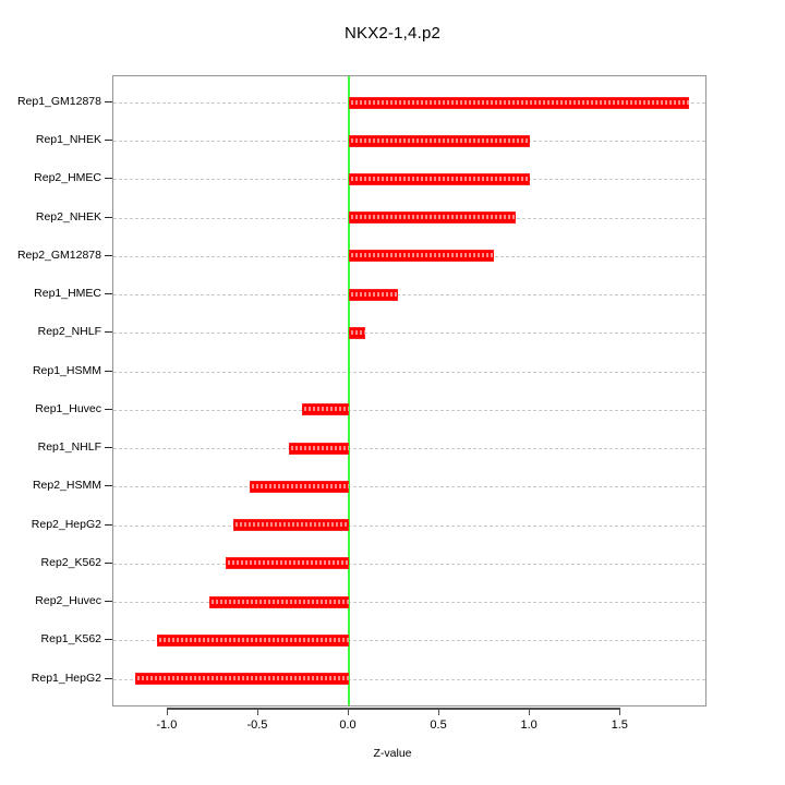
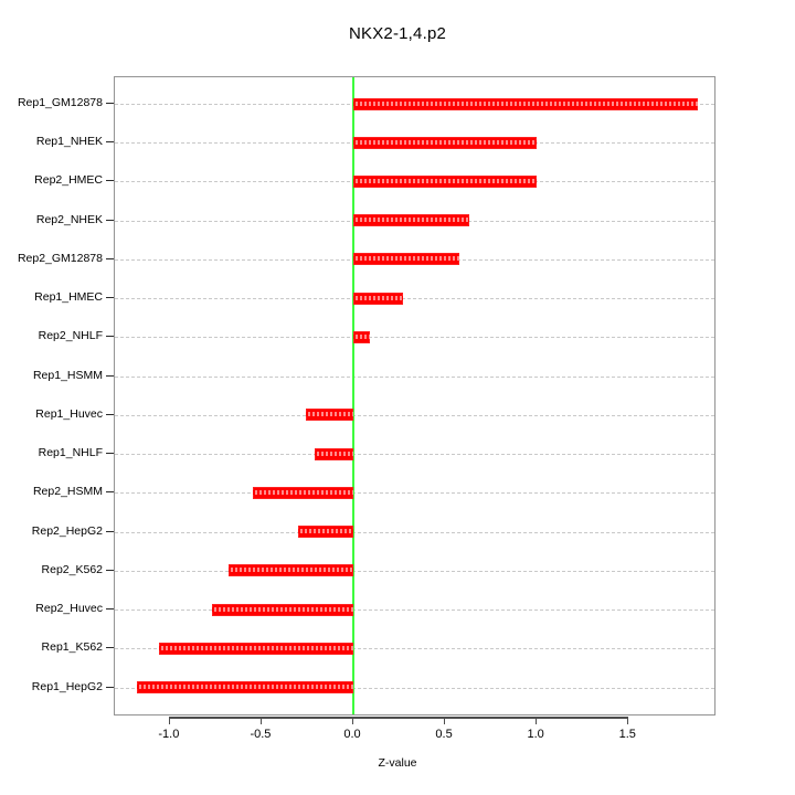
Rep2_NHEK: 0.92 -> 0.63
Rep2_GM12878: 0.80 -> 0.58
Rep1_NHLF: -0.33 -> -0.21
Rep2_HepG2: -0.64 -> -0.30
